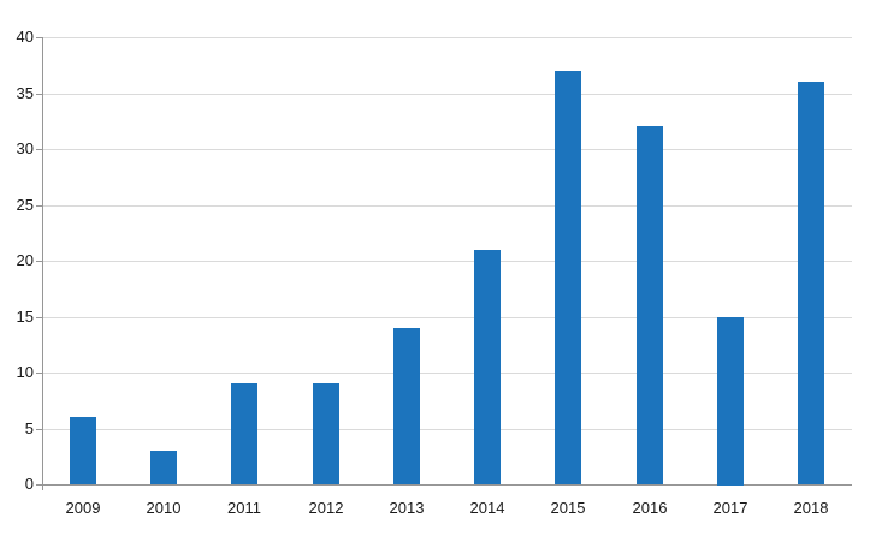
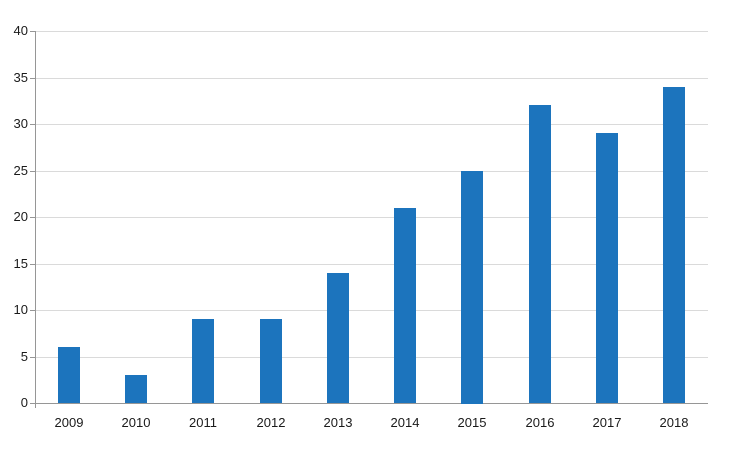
2015: 37 -> 25
2017: 15 -> 29
2018: 36 -> 34
